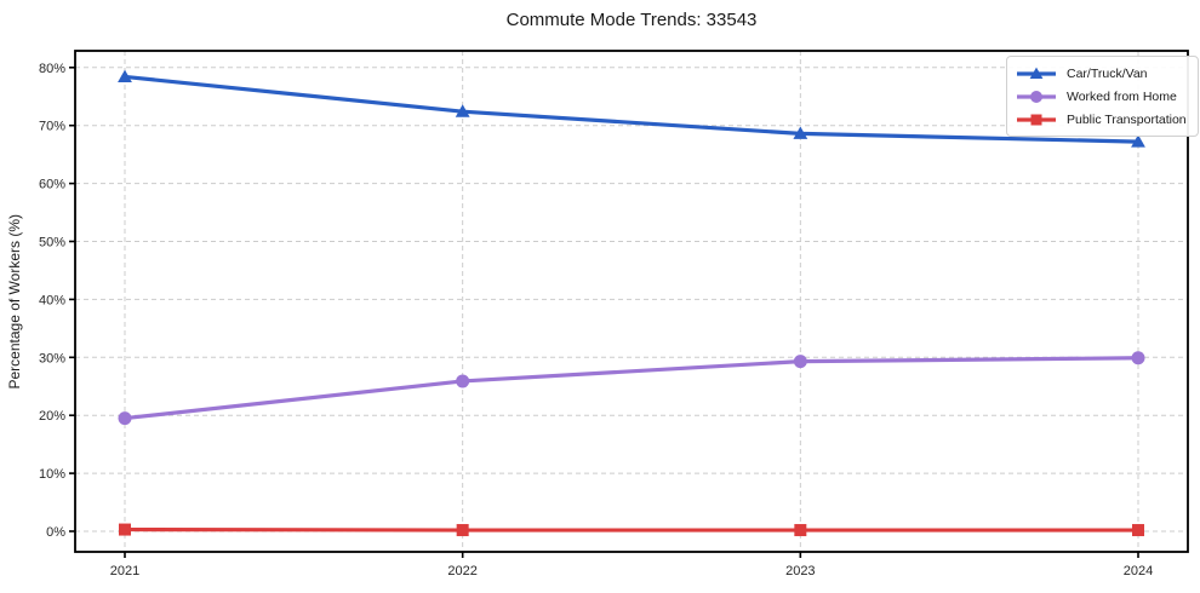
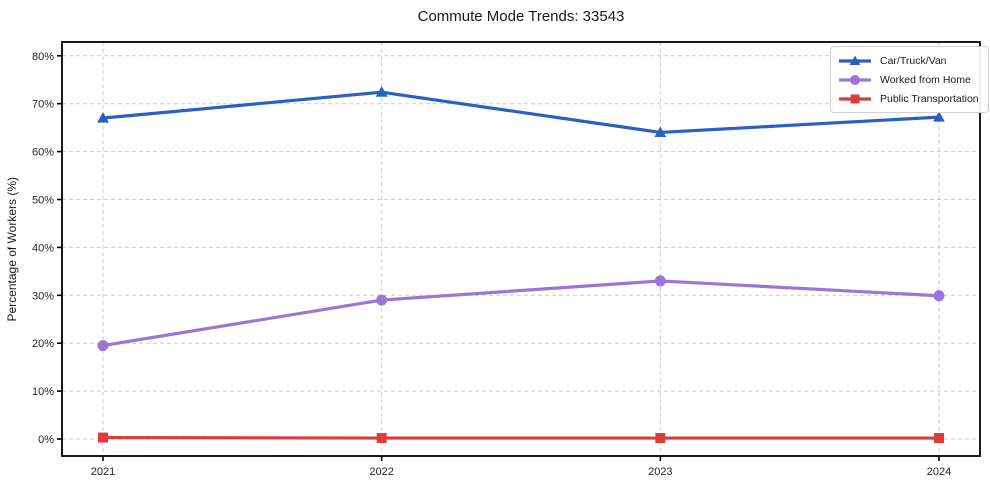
Car/Truck/Van/2021: 78% -> 67%
Worked from Home/2022: 26% -> 29%
Car/Truck/Van/2023: 69% -> 64%
Worked from Home/2023: 29% -> 33%
